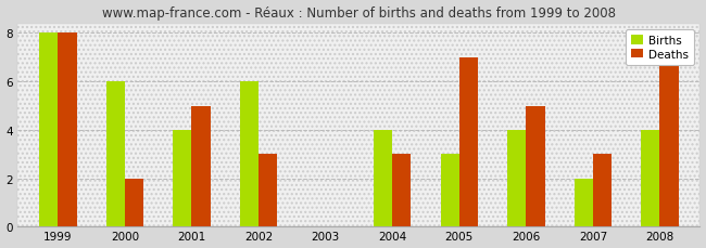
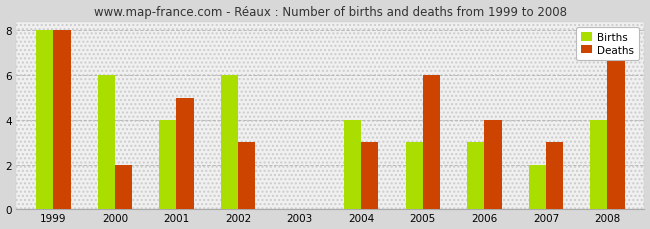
Deaths/2005: 7 -> 6
Births/2006: 4 -> 3
Deaths/2006: 5 -> 4
